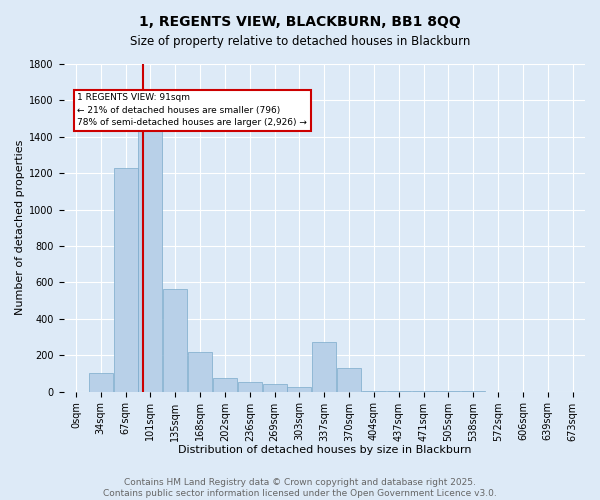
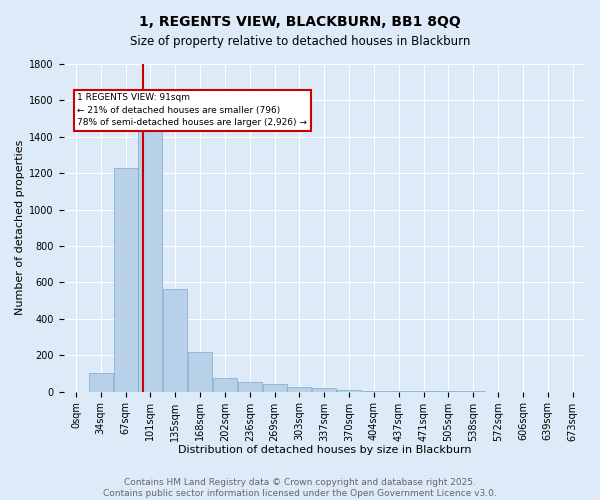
337sqm: 270 -> 20
370sqm: 130 -> 10
